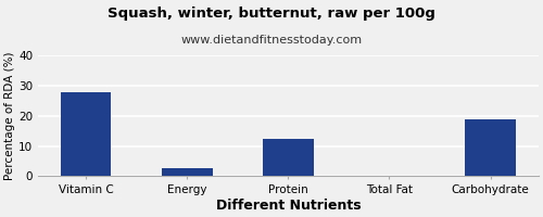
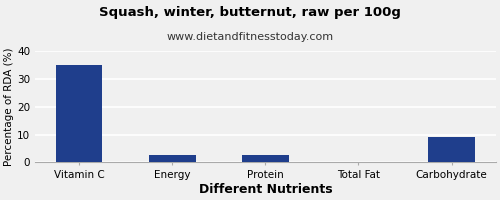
Vitamin C: 28.0 -> 35.0
Protein: 12.5 -> 2.5
Carbohydrate: 19.0 -> 9.3
